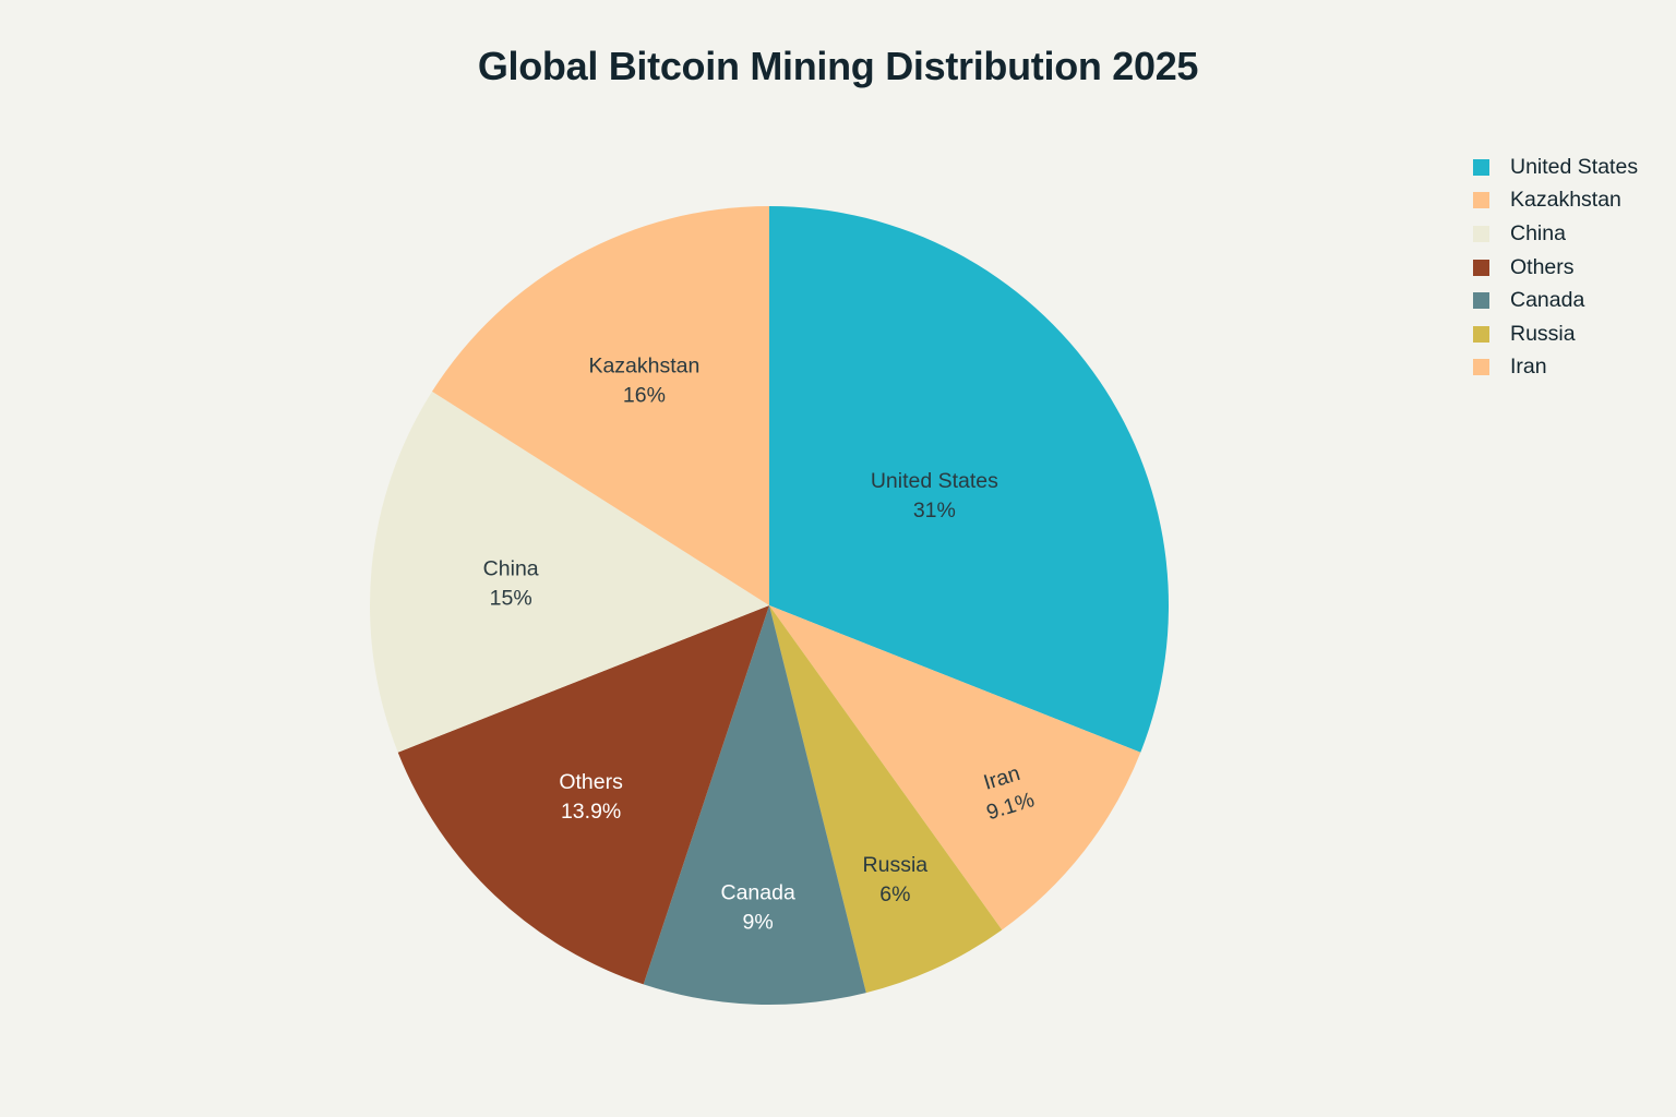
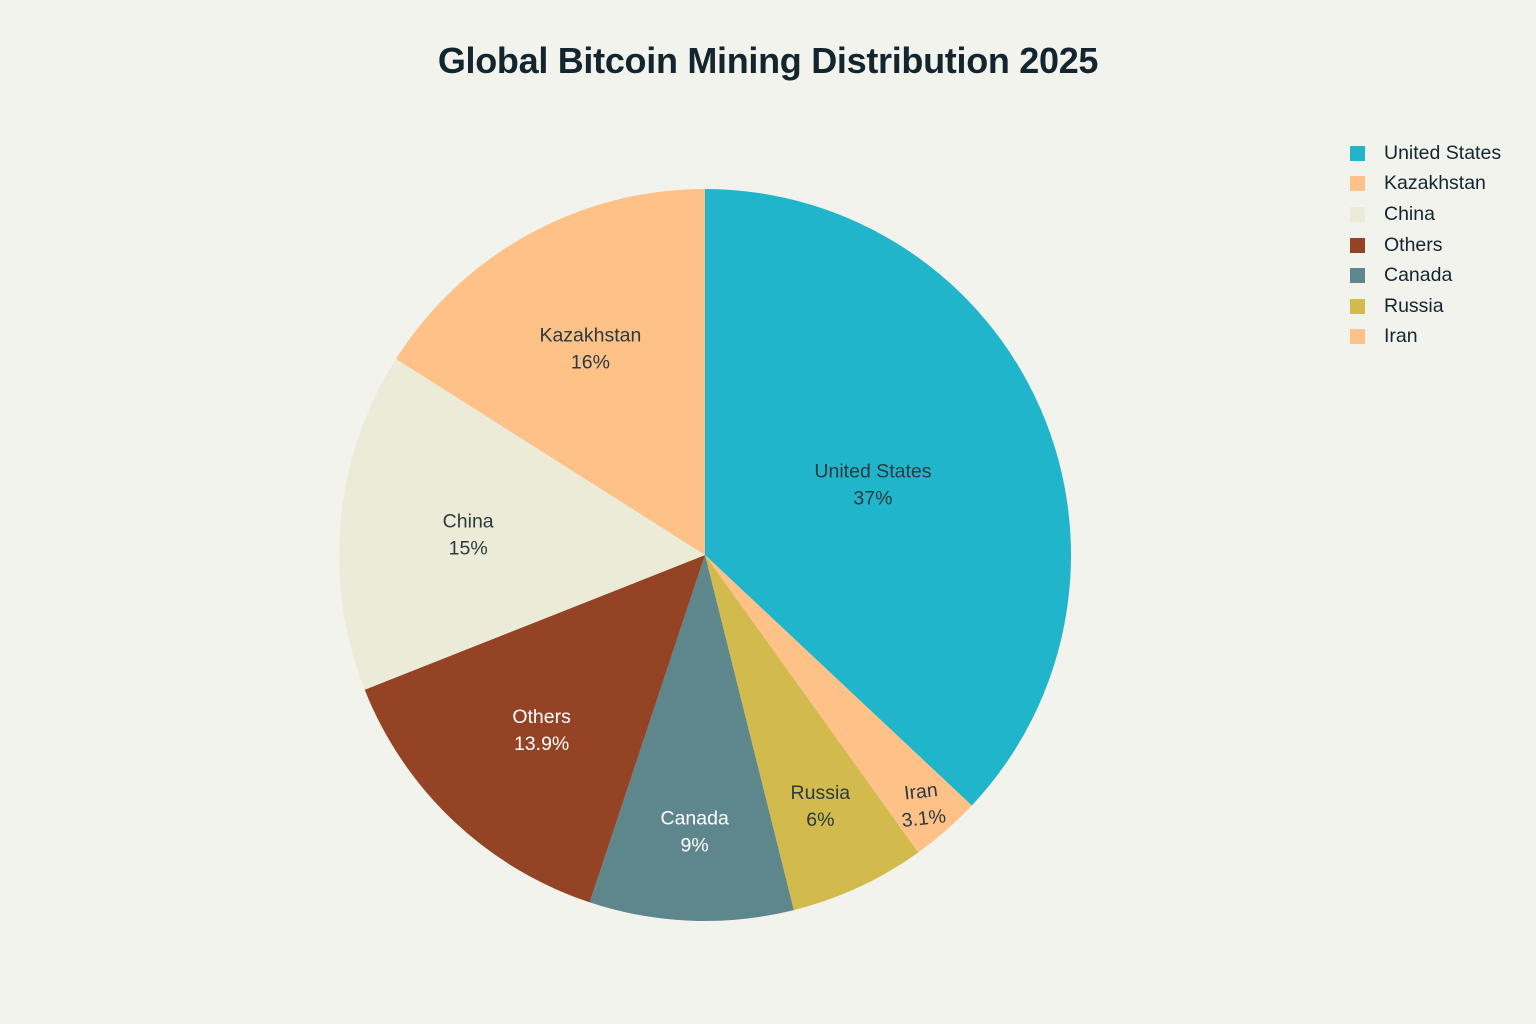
United States: 31% -> 37%
Iran: 9.1% -> 3.1%
